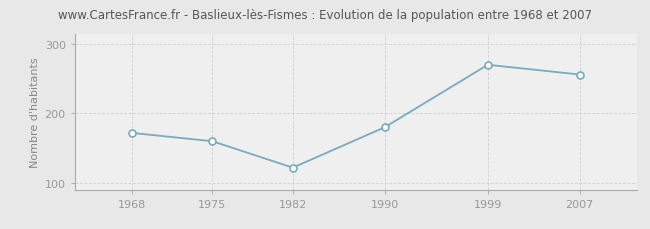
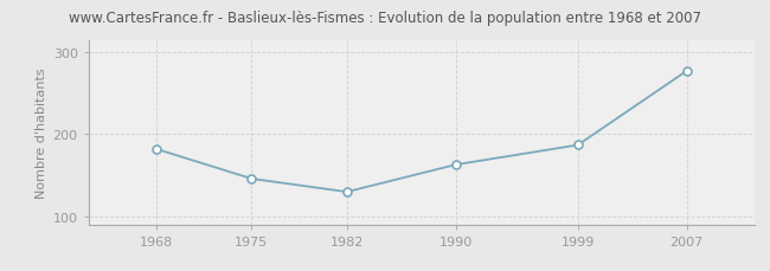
1968: 172 -> 182
1975: 160 -> 146
1982: 122 -> 130
1990: 180 -> 163
1999: 270 -> 187
2007: 256 -> 277
